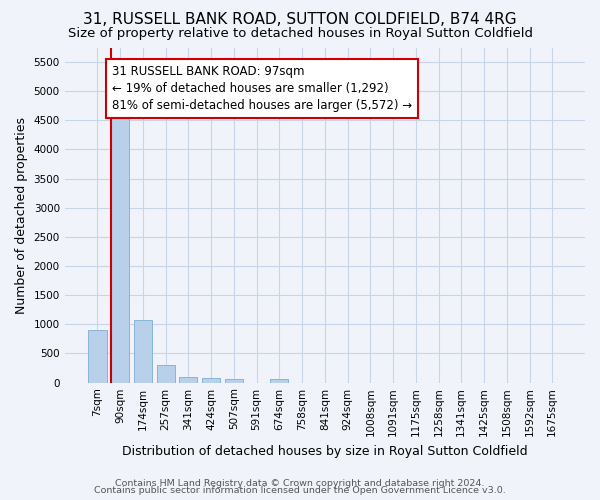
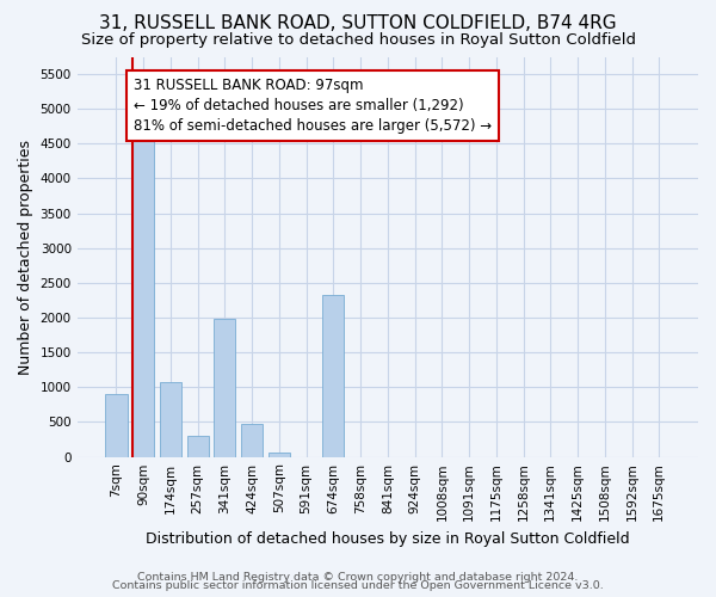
341sqm: 90 -> 1980
424sqm: 80 -> 480
674sqm: 60 -> 2320
